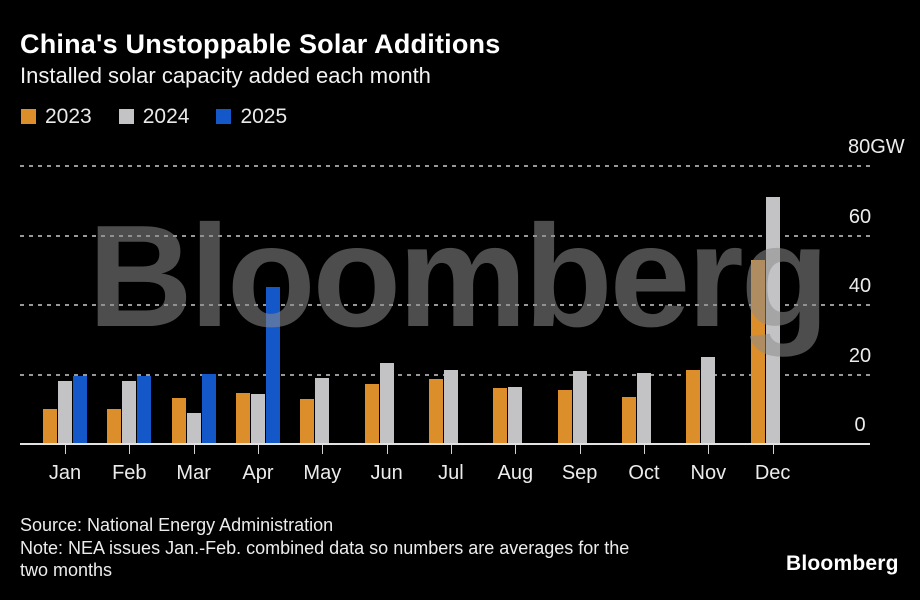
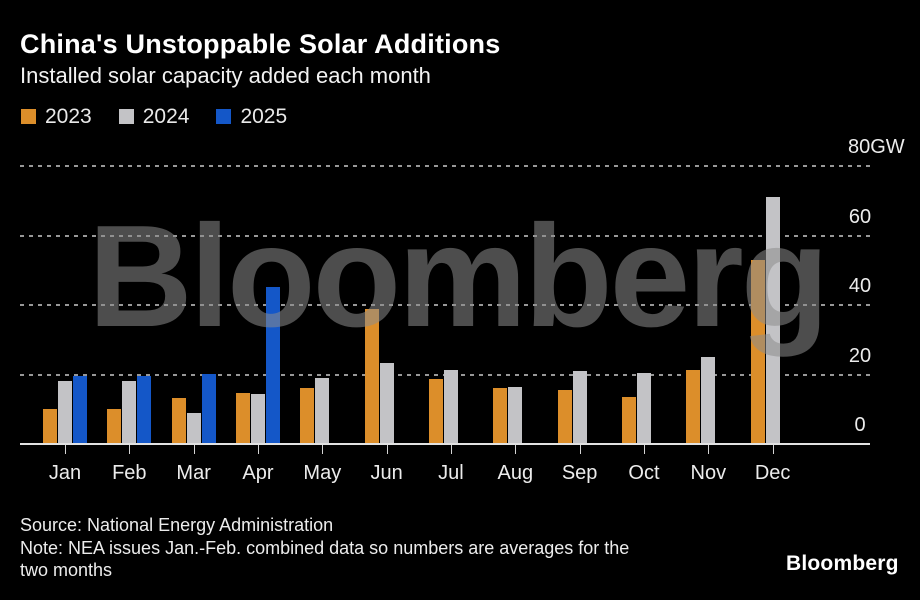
2023/May: 13 -> 16
2023/Jun: 17 -> 39
